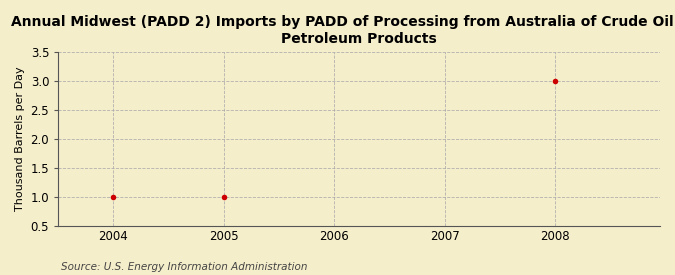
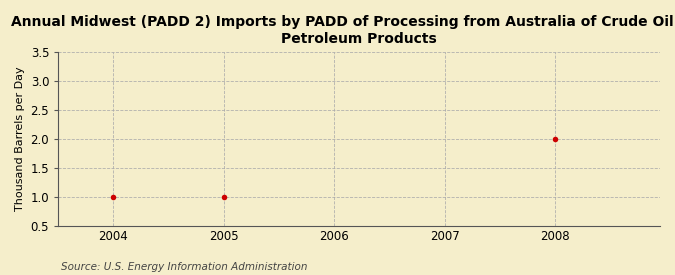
2008: 3 -> 2
